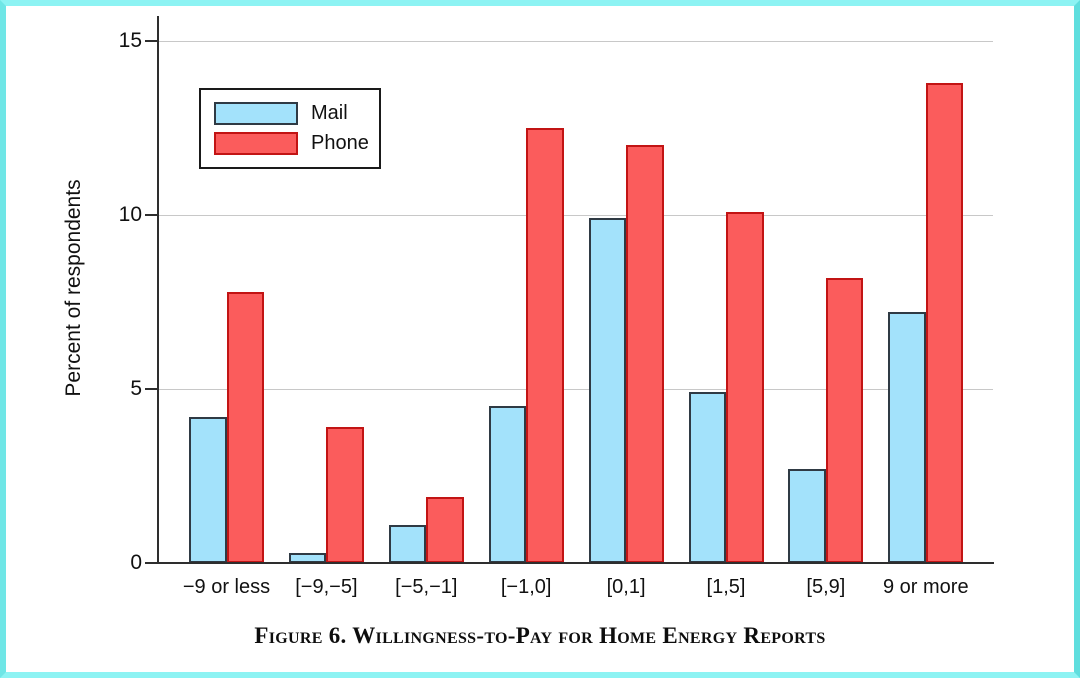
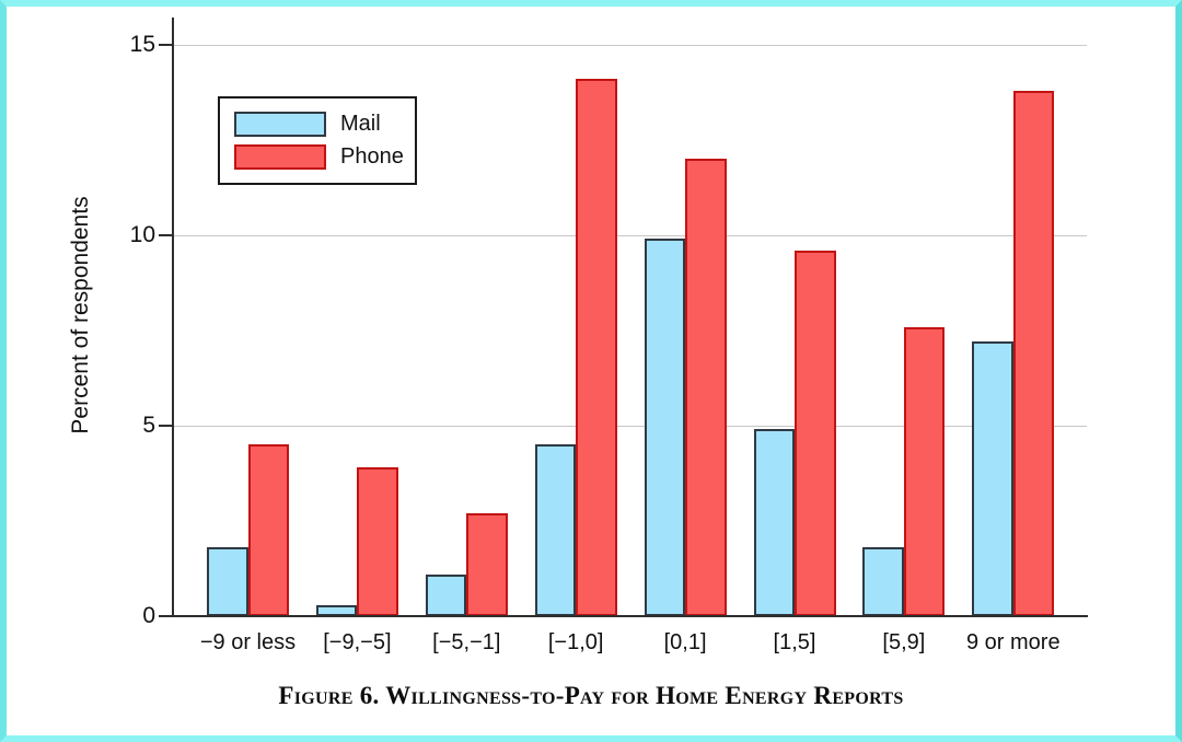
Mail/−9 or less: 4.2 -> 1.8
Phone/−9 or less: 7.8 -> 4.5
Phone/[−5,−1]: 1.9 -> 2.7
Phone/[−1,0]: 12.5 -> 14.1
Phone/[1,5]: 10.1 -> 9.6
Mail/[5,9]: 2.7 -> 1.8
Phone/[5,9]: 8.2 -> 7.6
